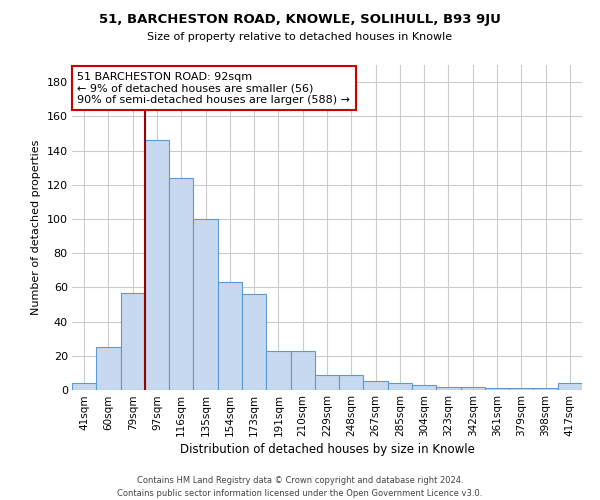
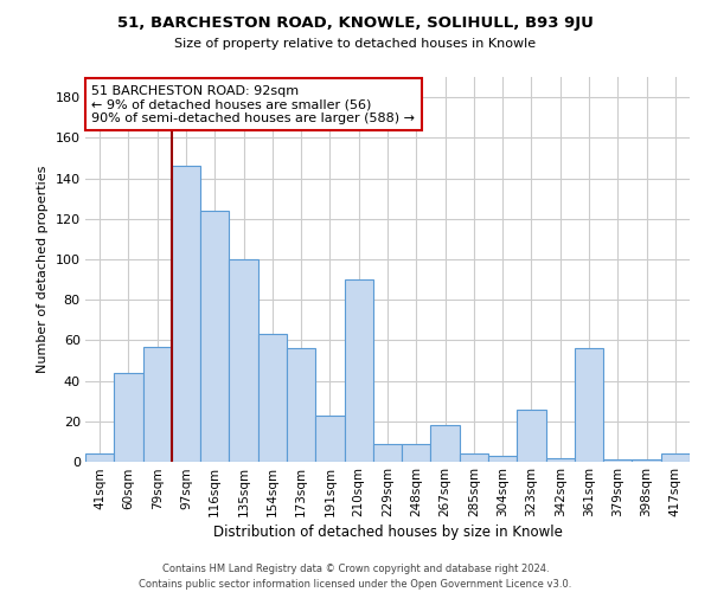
60sqm: 25 -> 44
210sqm: 23 -> 90
267sqm: 5 -> 18
323sqm: 2 -> 26
361sqm: 1 -> 56
